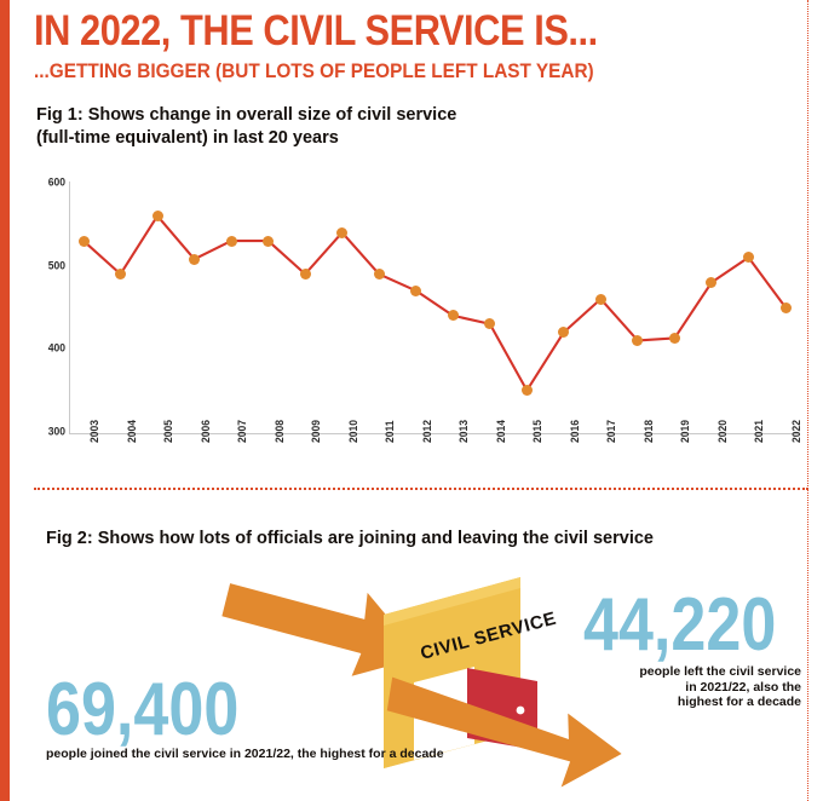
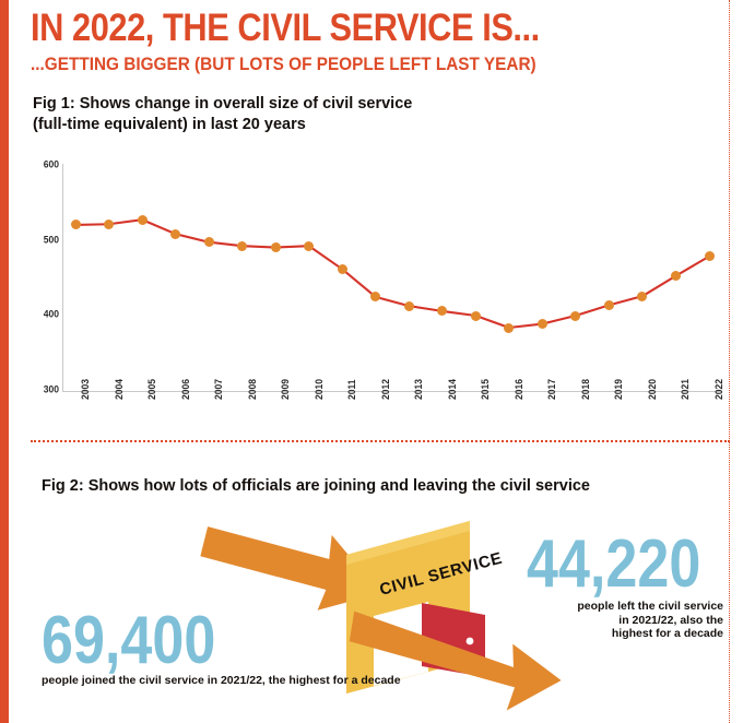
2003: 530 -> 520
2004: 490 -> 520
2005: 560 -> 530
2007: 530 -> 500
2008: 530 -> 490
2010: 540 -> 490
2011: 490 -> 460
2012: 470 -> 420
2013: 440 -> 410
2014: 430 -> 400
2015: 350 -> 400
2016: 420 -> 380
2017: 460 -> 390
2018: 410 -> 400
2020: 480 -> 420
2021: 510 -> 450
2022: 450 -> 480
